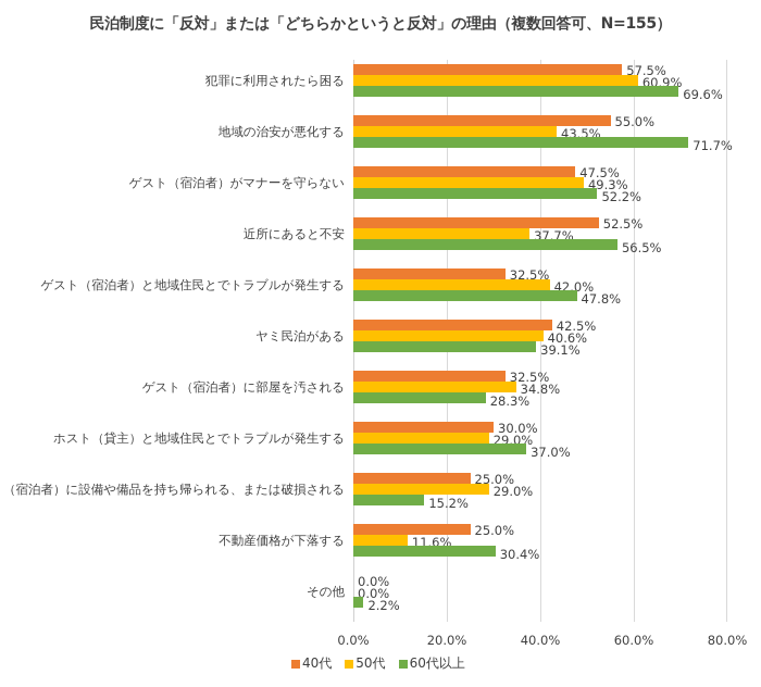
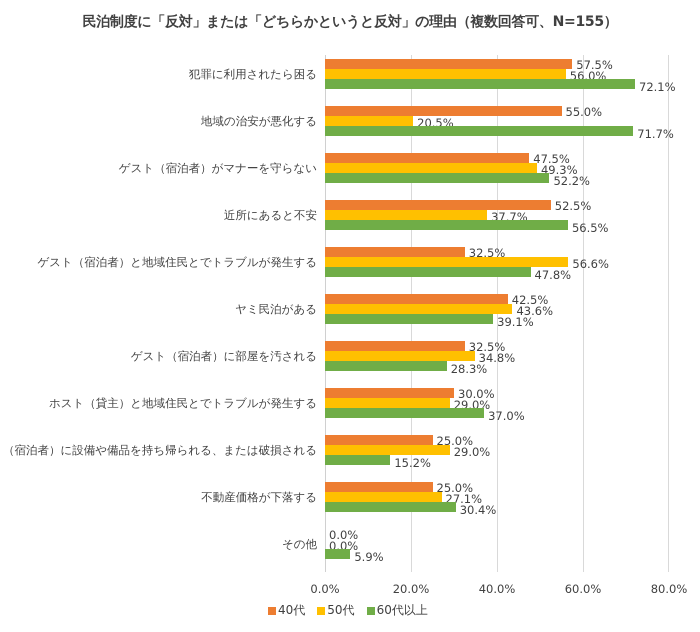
50代/犯罪に利用されたら困る: 60.9% -> 56.0%
60代以上/犯罪に利用されたら困る: 69.6% -> 72.1%
50代/地域の治安が悪化する: 43.5% -> 20.5%
50代/ゲスト（宿泊者）と地域住民とでトラブルが発生する: 42.0% -> 56.6%
50代/ヤミ民泊がある: 40.6% -> 43.6%
50代/不動産価格が下落する: 11.6% -> 27.1%
60代以上/その他: 2.2% -> 5.9%
